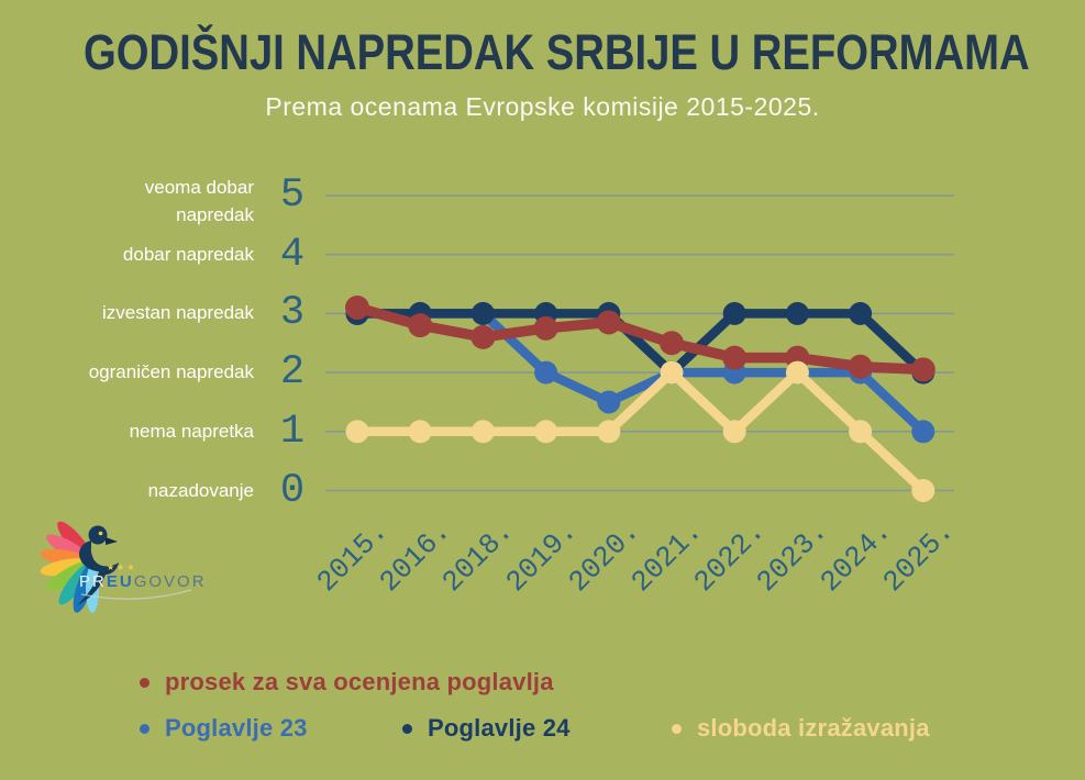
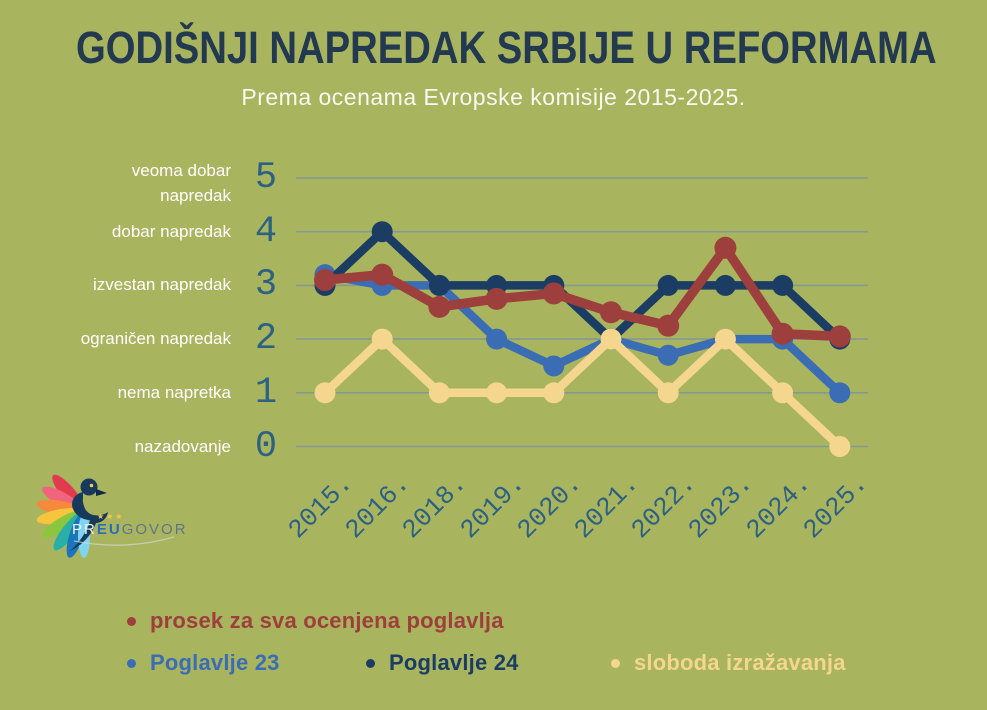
Poglavlje 23/2015.: 3.0 -> 3.2
prosek za sva ocenjena poglavlja/2016.: 2.8 -> 3.2
Poglavlje 24/2016.: 3 -> 4
sloboda izražavanja/2016.: 1 -> 2
Poglavlje 23/2022.: 2.0 -> 1.7
prosek za sva ocenjena poglavlja/2023.: 2.2 -> 3.7
